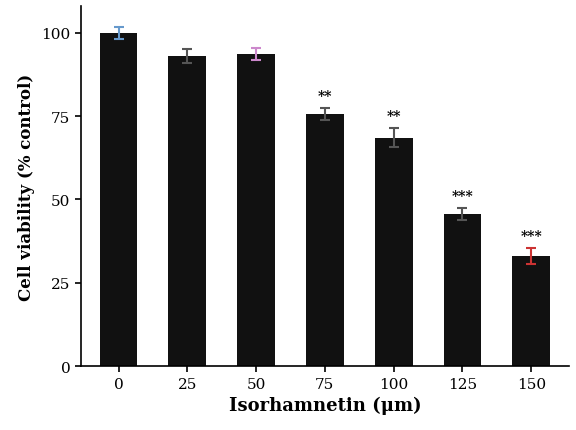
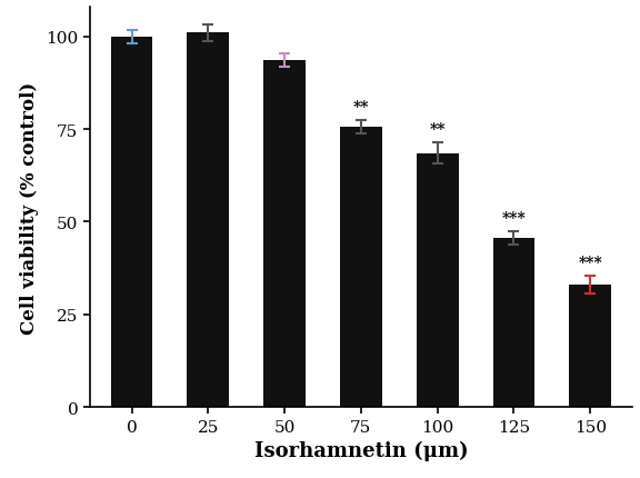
25: 93.0 -> 101.0
